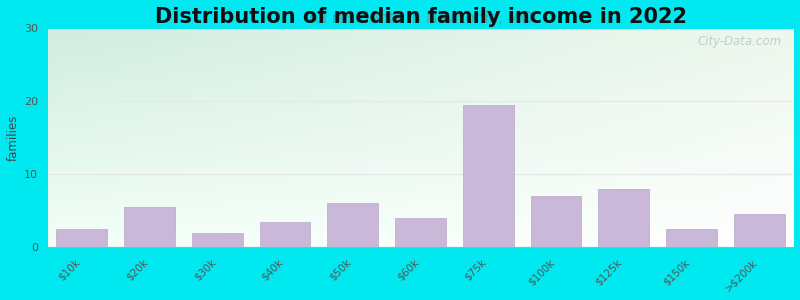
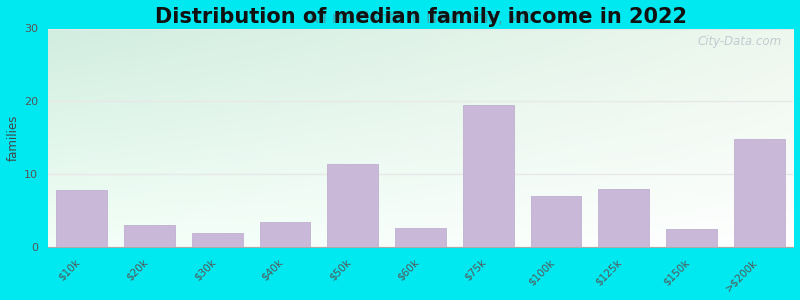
$10k: 2.5 -> 7.8
$20k: 5.5 -> 3.0
$50k: 6.0 -> 11.4
$60k: 4.0 -> 2.6
>$200k: 4.5 -> 14.8
